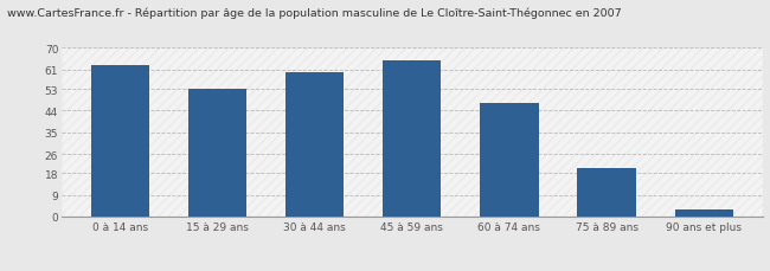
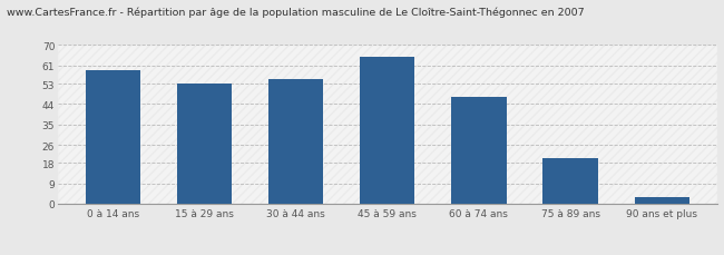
0 à 14 ans: 63 -> 59
30 à 44 ans: 60 -> 55
